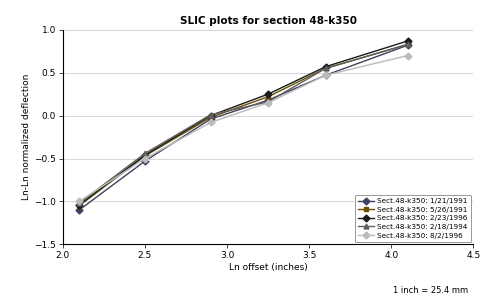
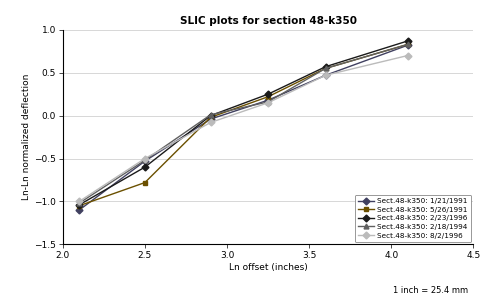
Sect.48-k350: 5/26/1991/2.5: -0.47 -> -0.78
Sect.48-k350: 2/23/1996/2.5: -0.46 -> -0.60
Sect.48-k350: 2/18/1994/2.5: -0.44 -> -0.52
